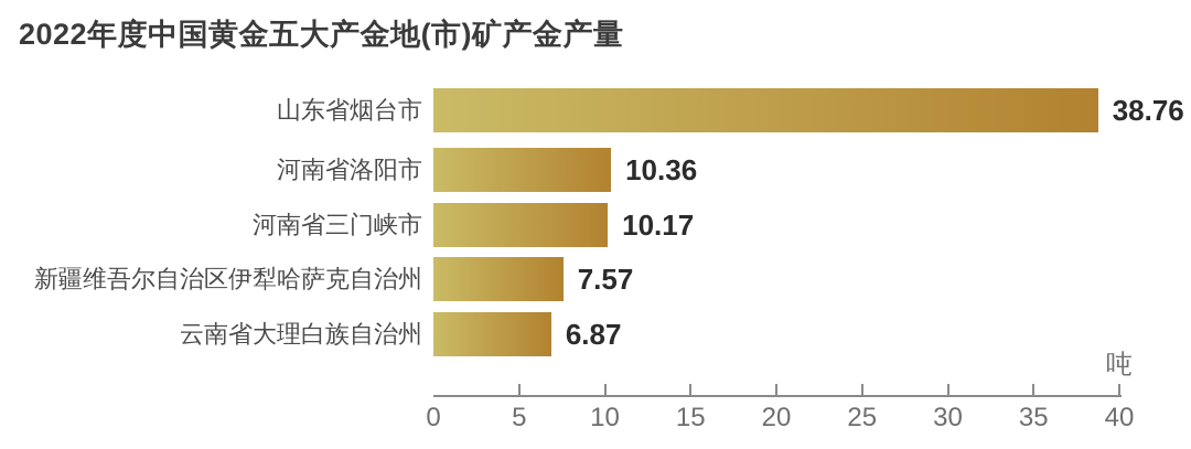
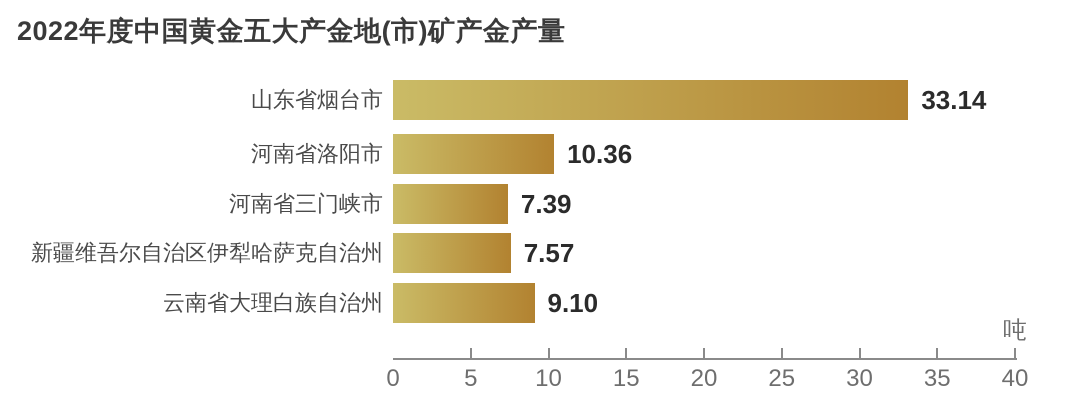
山东省烟台市: 38.76 -> 33.14
河南省三门峡市: 10.17 -> 7.39
云南省大理白族自治州: 6.87 -> 9.10
